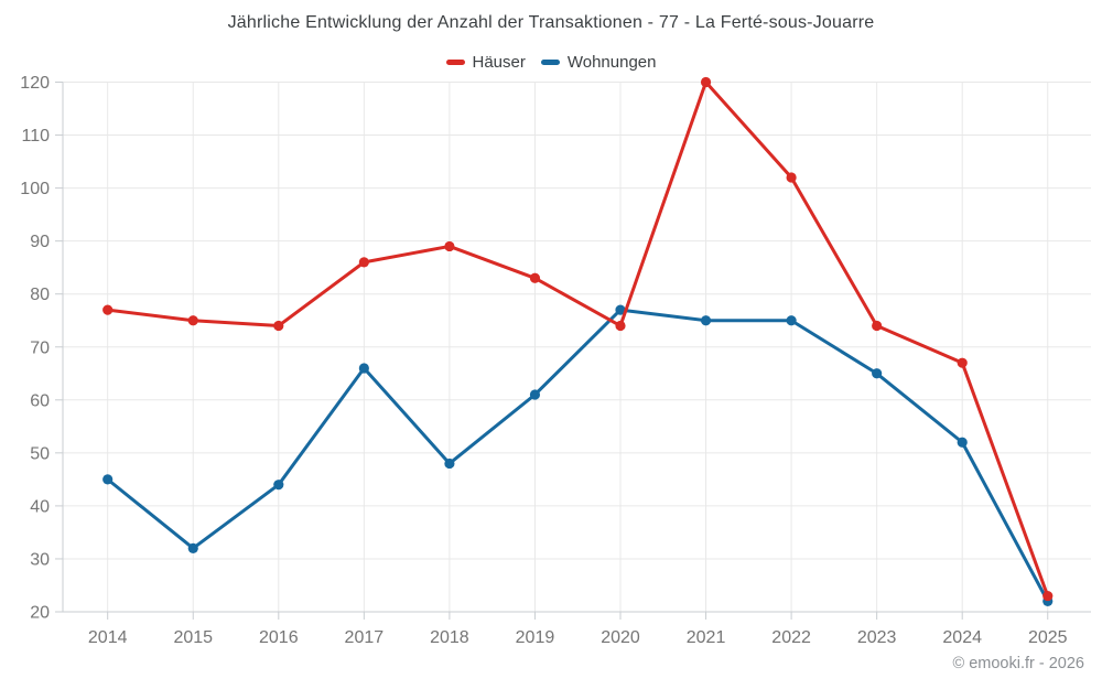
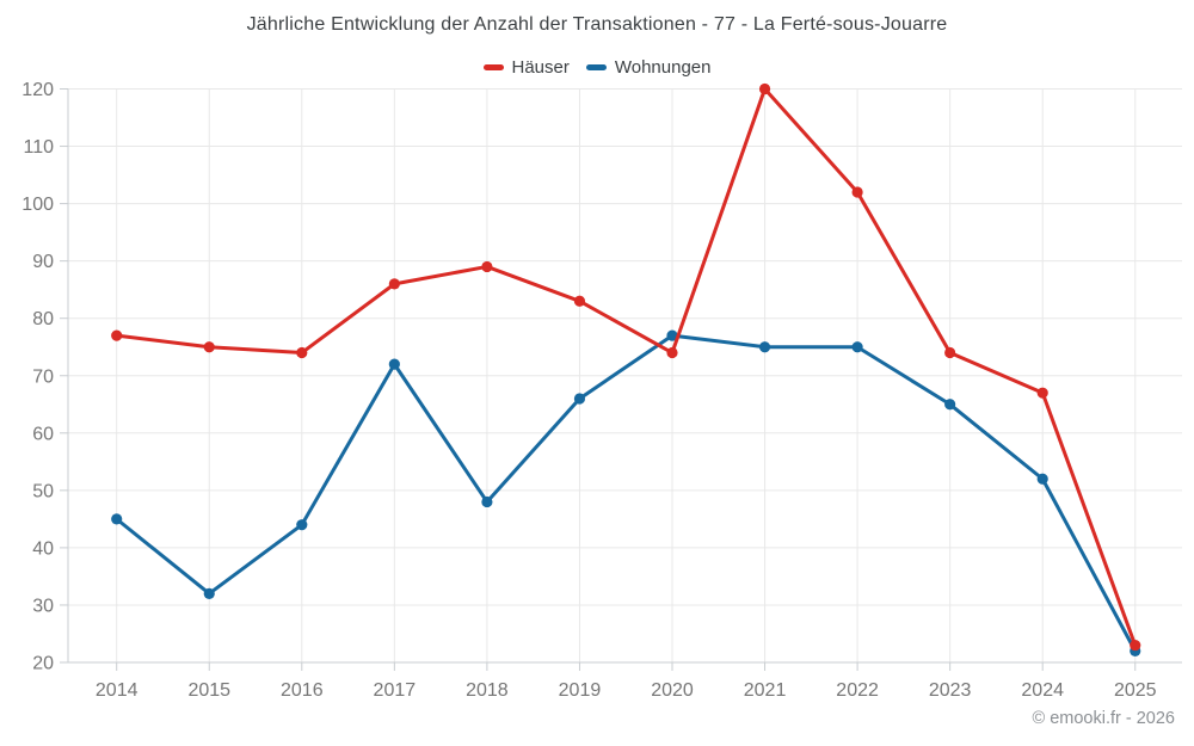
Wohnungen/2017: 66 -> 72
Wohnungen/2019: 61 -> 66
